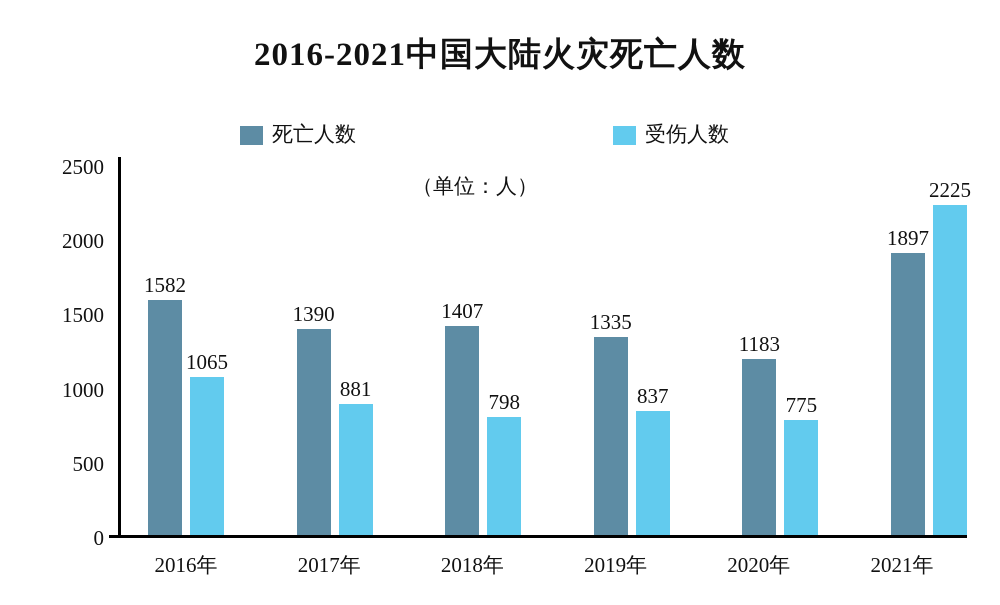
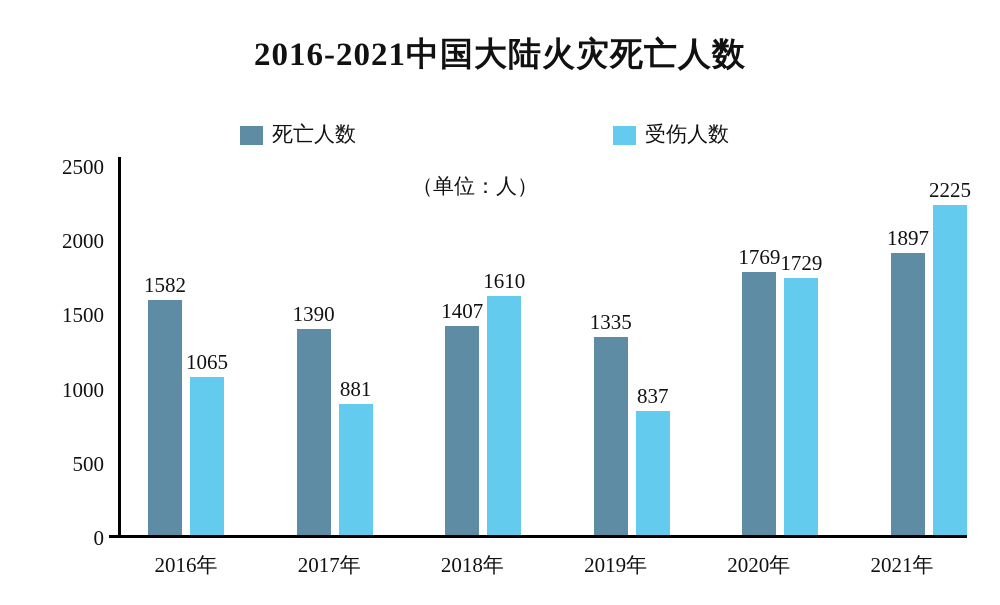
受伤人数/2018年: 798 -> 1610
死亡人数/2020年: 1183 -> 1769
受伤人数/2020年: 775 -> 1729
